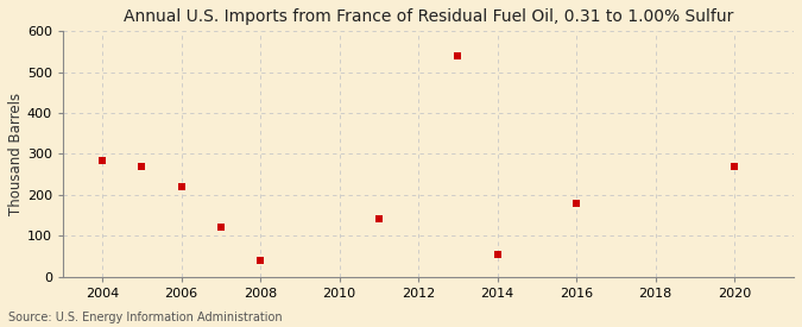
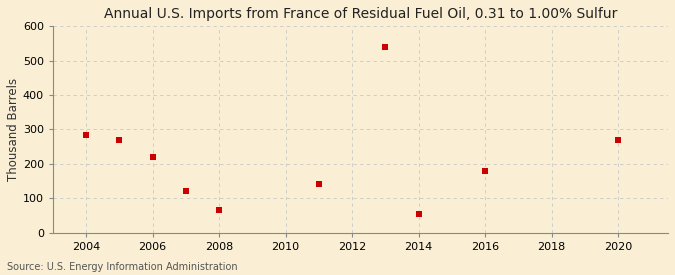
2008: 40 -> 65
